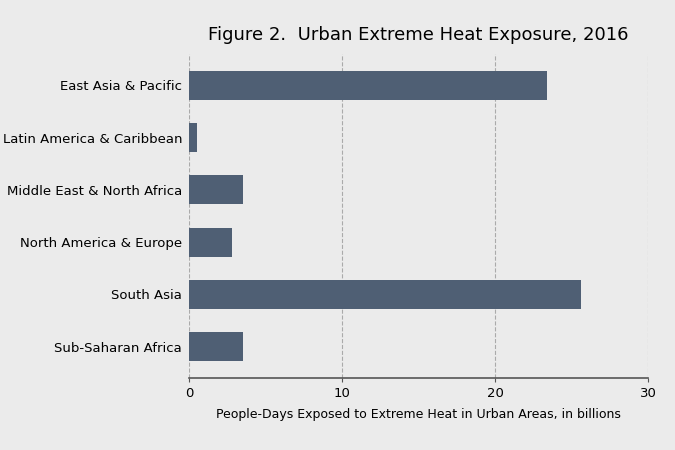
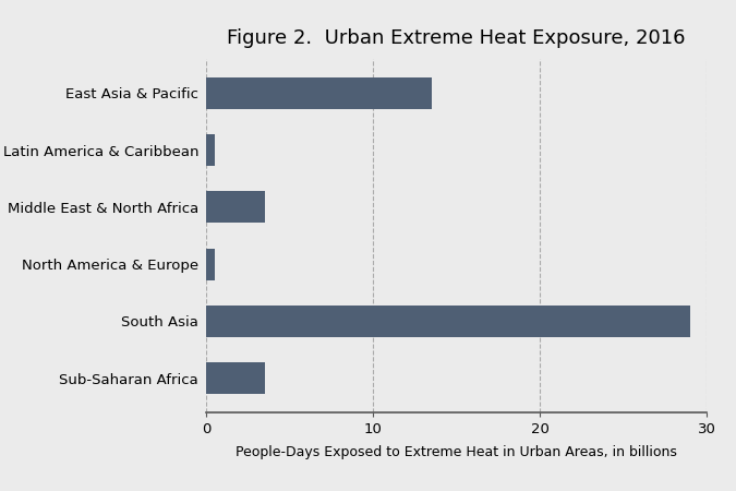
East Asia & Pacific: 23.4 -> 13.5
North America & Europe: 2.8 -> 0.5
South Asia: 25.6 -> 29.0
